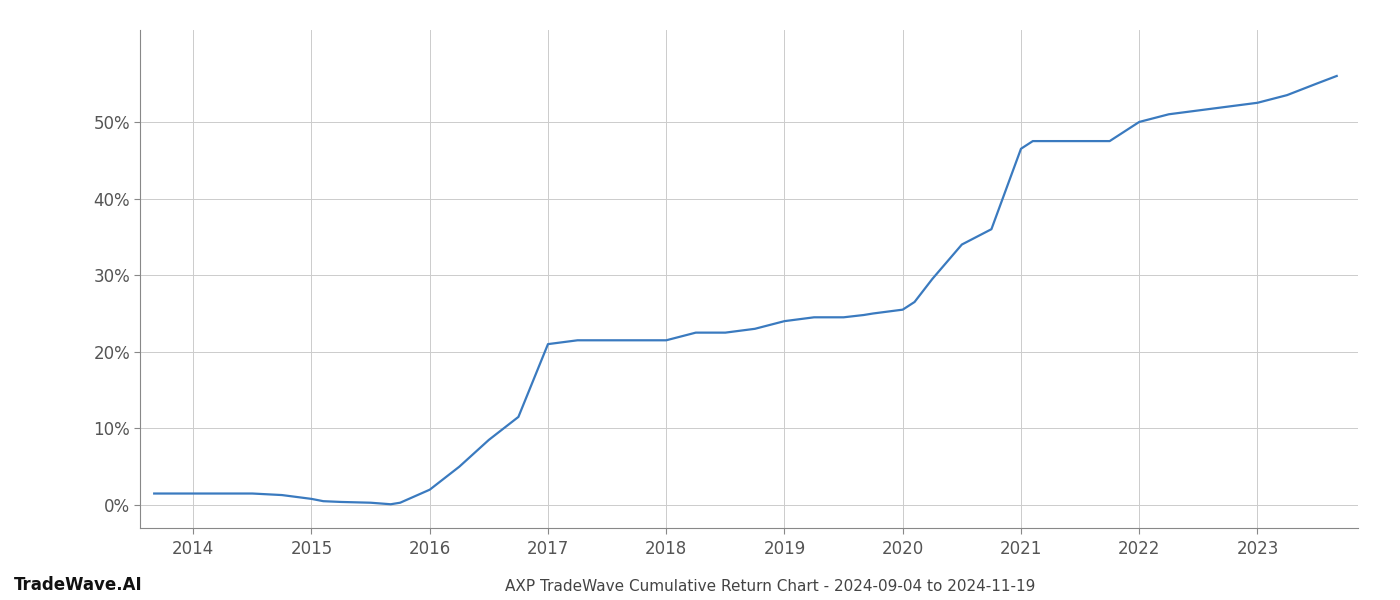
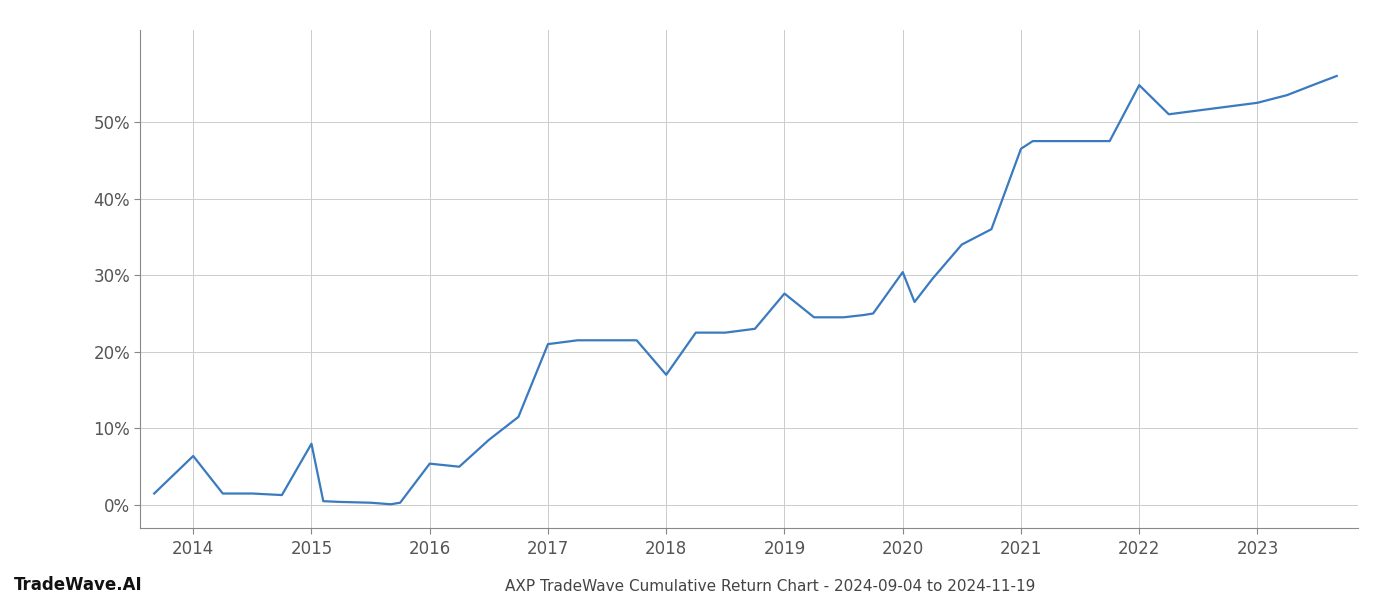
2014: 1.5% -> 6.4%
2015: 0.8% -> 8.0%
2016: 2.0% -> 5.4%
2018: 21.5% -> 17.0%
2019: 24.0% -> 27.6%
2020: 25.5% -> 30.4%
2022: 50.0% -> 54.8%
